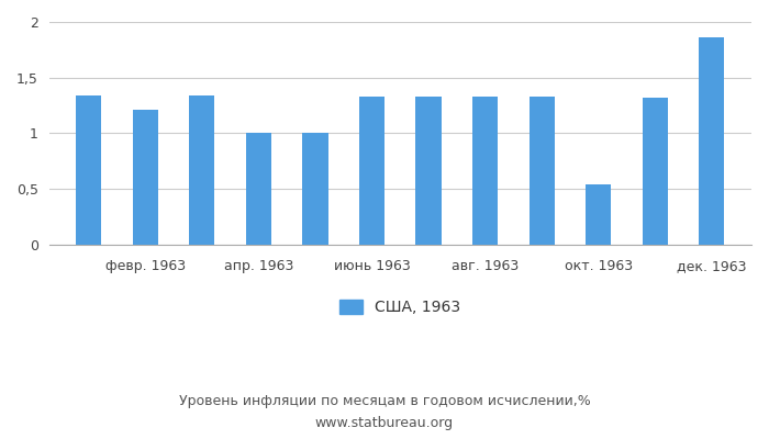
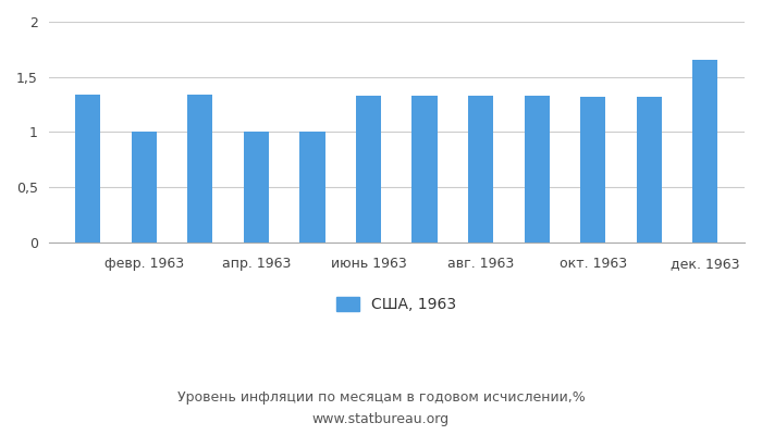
февр. 1963: 1,21 -> 1,00
окт. 1963: 0,54 -> 1,32
дек. 1963: 1,86 -> 1,65
